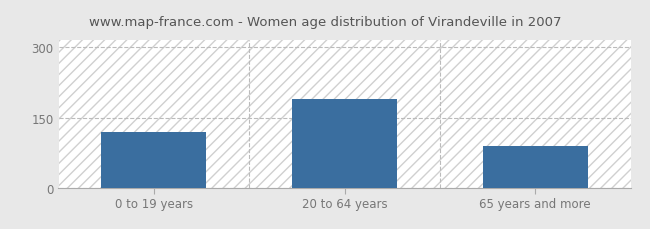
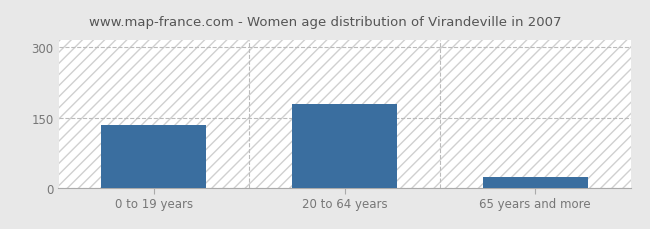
0 to 19 years: 120 -> 135
20 to 64 years: 190 -> 178
65 years and more: 90 -> 22
